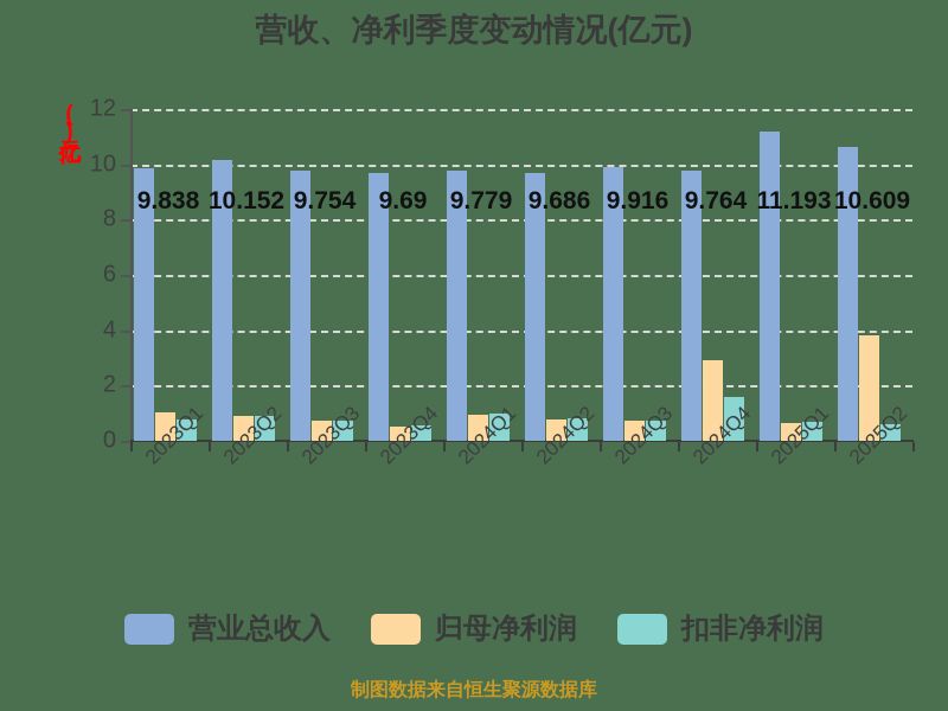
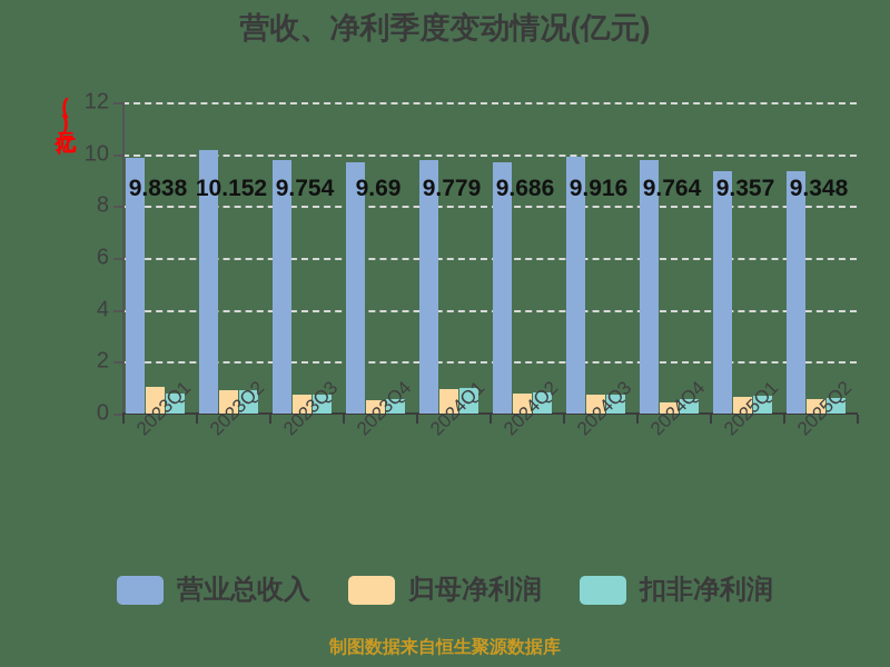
归母净利润/2024Q4: 2.9 -> 0.4
扣非净利润/2024Q4: 1.6 -> 0.6
营业总收入/2025Q1: 11.193 -> 9.357
营业总收入/2025Q2: 10.609 -> 9.348
归母净利润/2025Q2: 3.8 -> 0.6
